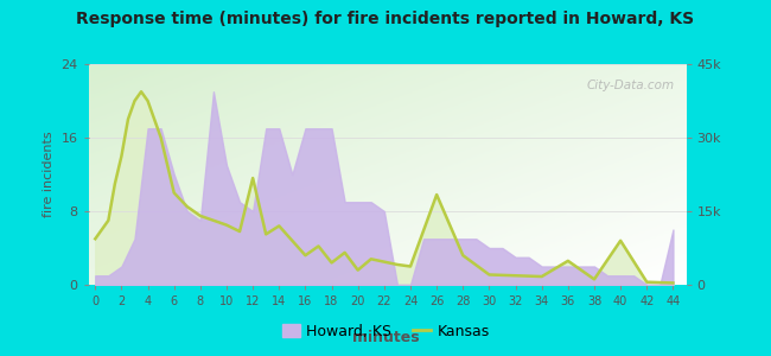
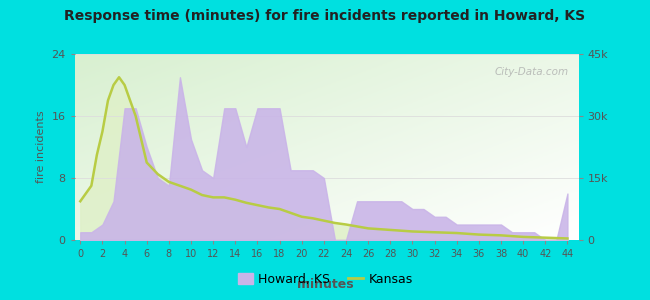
Kansas/12: 11.6 -> 5.5
Kansas/14: 6.4 -> 5.2
Kansas/16: 3.2 -> 4.5
Kansas/18: 2.4 -> 4.0
Kansas/20: 1.6 -> 3.0
Kansas/26: 9.8 -> 1.5
Kansas/28: 3.2 -> 1.3
Kansas/36: 2.6 -> 0.7
Kansas/40: 4.8 -> 0.4
